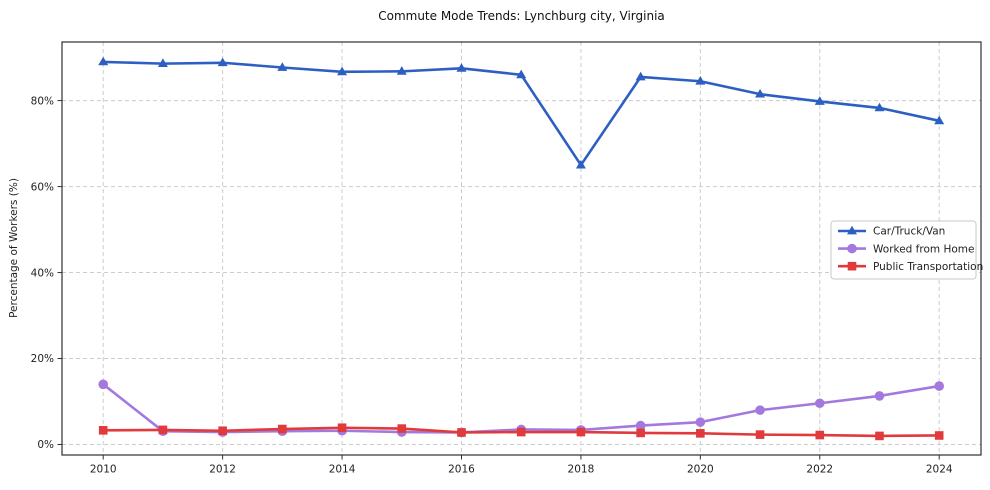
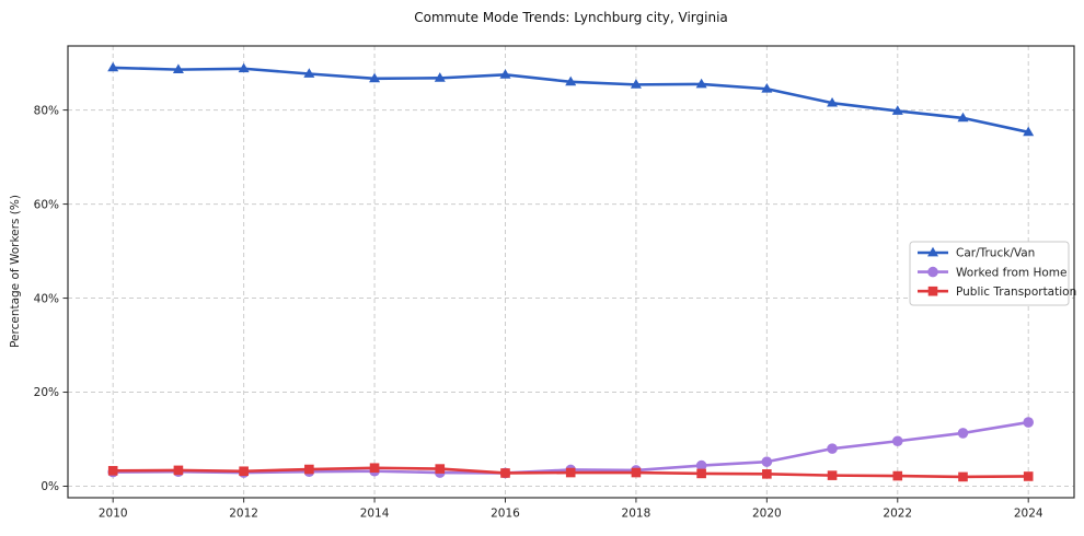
Worked from Home/2010: 14% -> 3%
Car/Truck/Van/2018: 65% -> 85%
